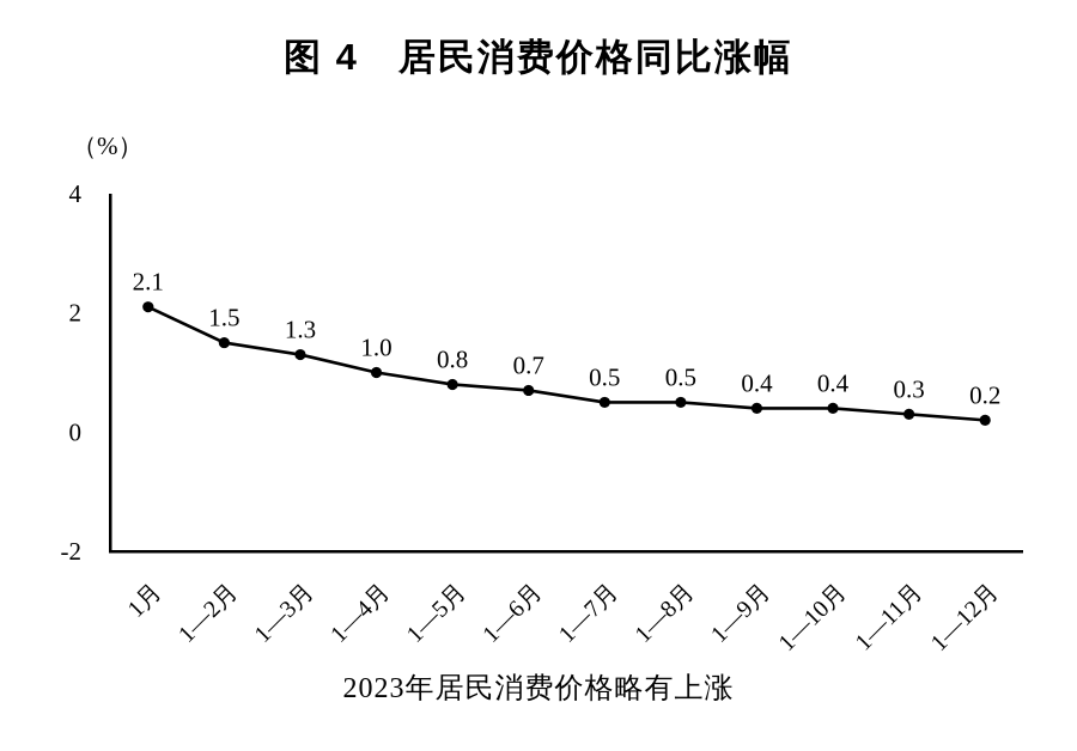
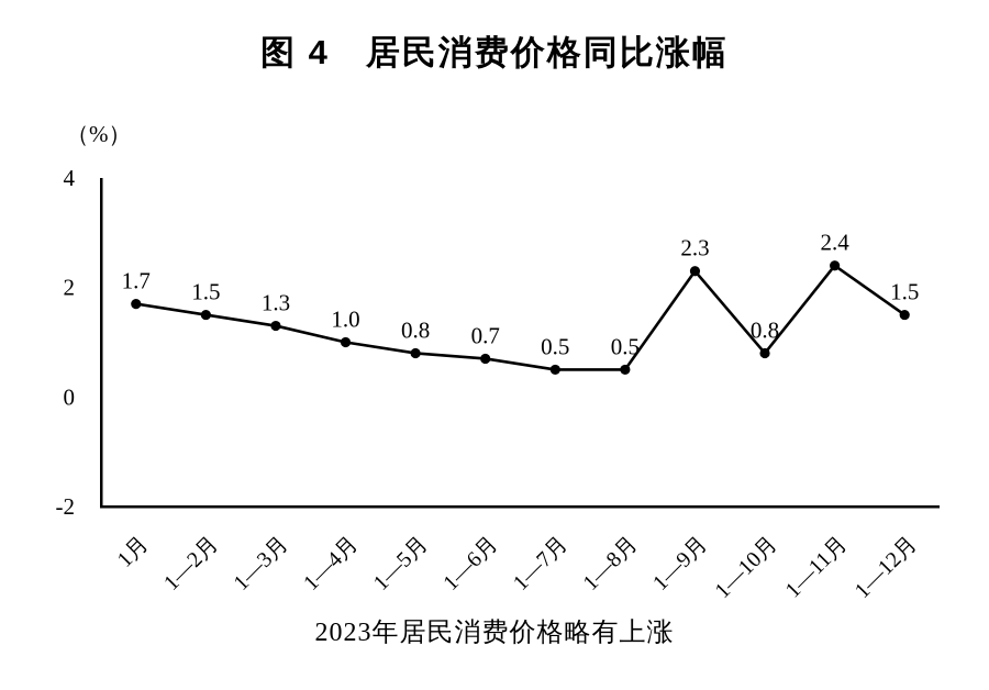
1月: 2.1 -> 1.7
1—9月: 0.4 -> 2.3
1—10月: 0.4 -> 0.8
1—11月: 0.3 -> 2.4
1—12月: 0.2 -> 1.5
